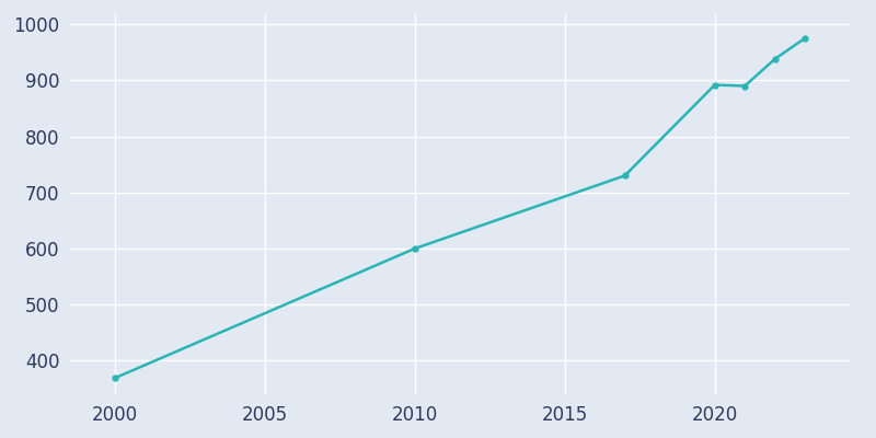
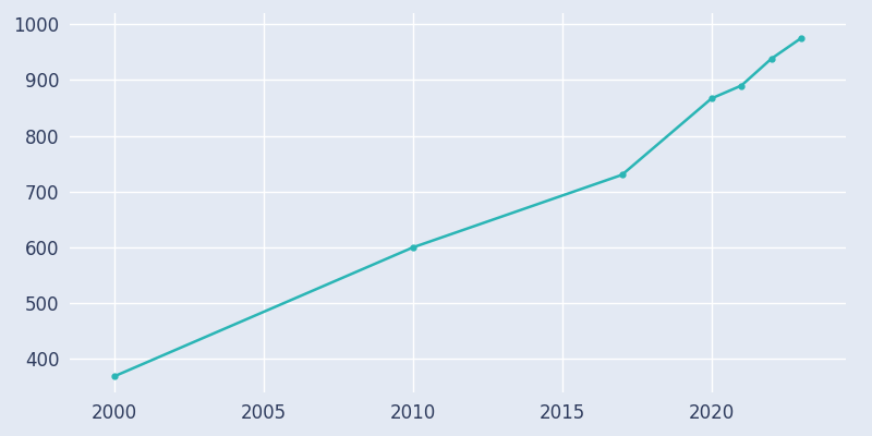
2020: 892 -> 867
